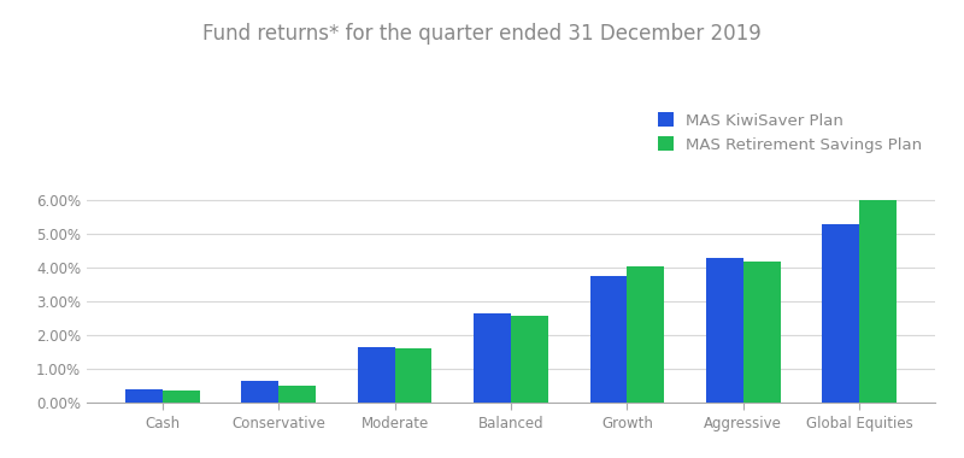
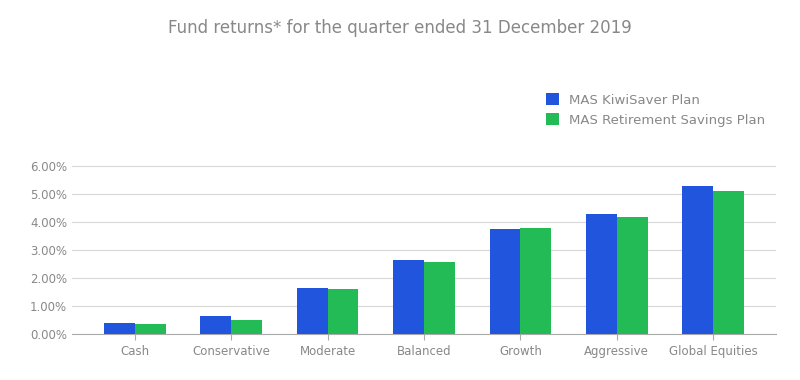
MAS Retirement Savings Plan/Growth: 4.05% -> 3.78%
MAS Retirement Savings Plan/Global Equities: 6.00% -> 5.12%
